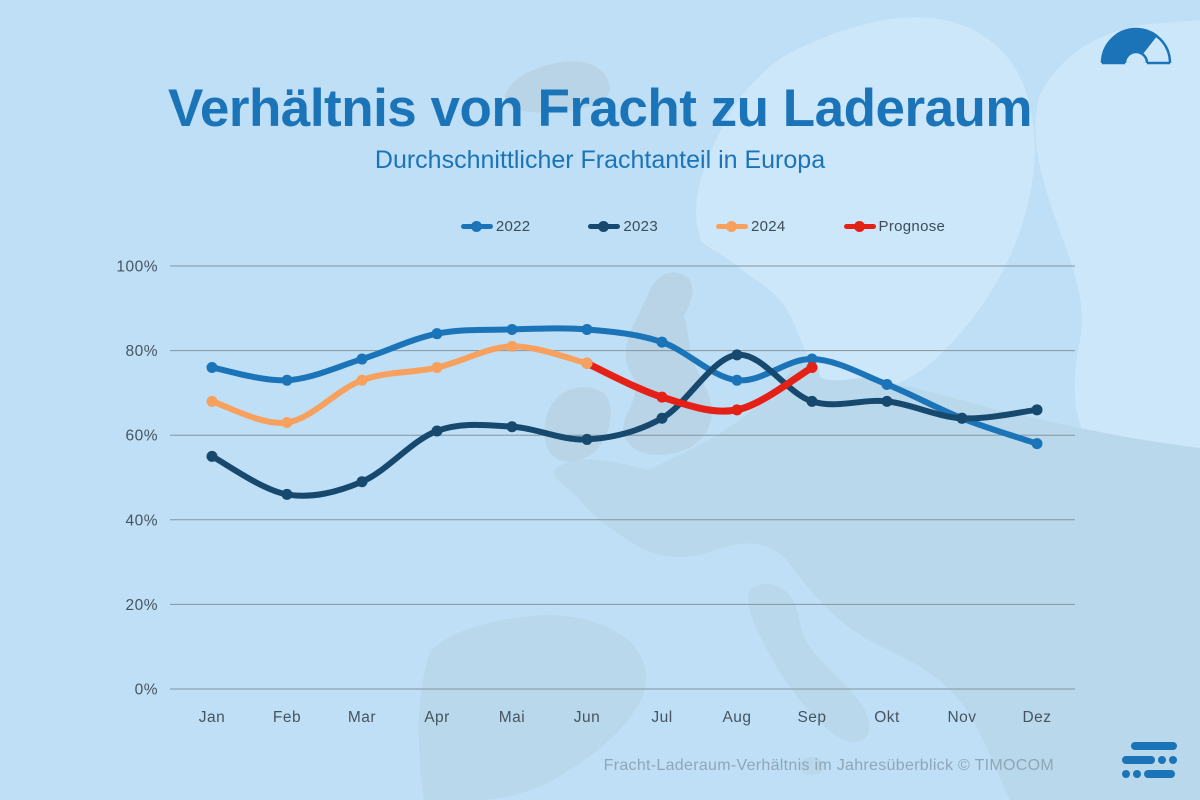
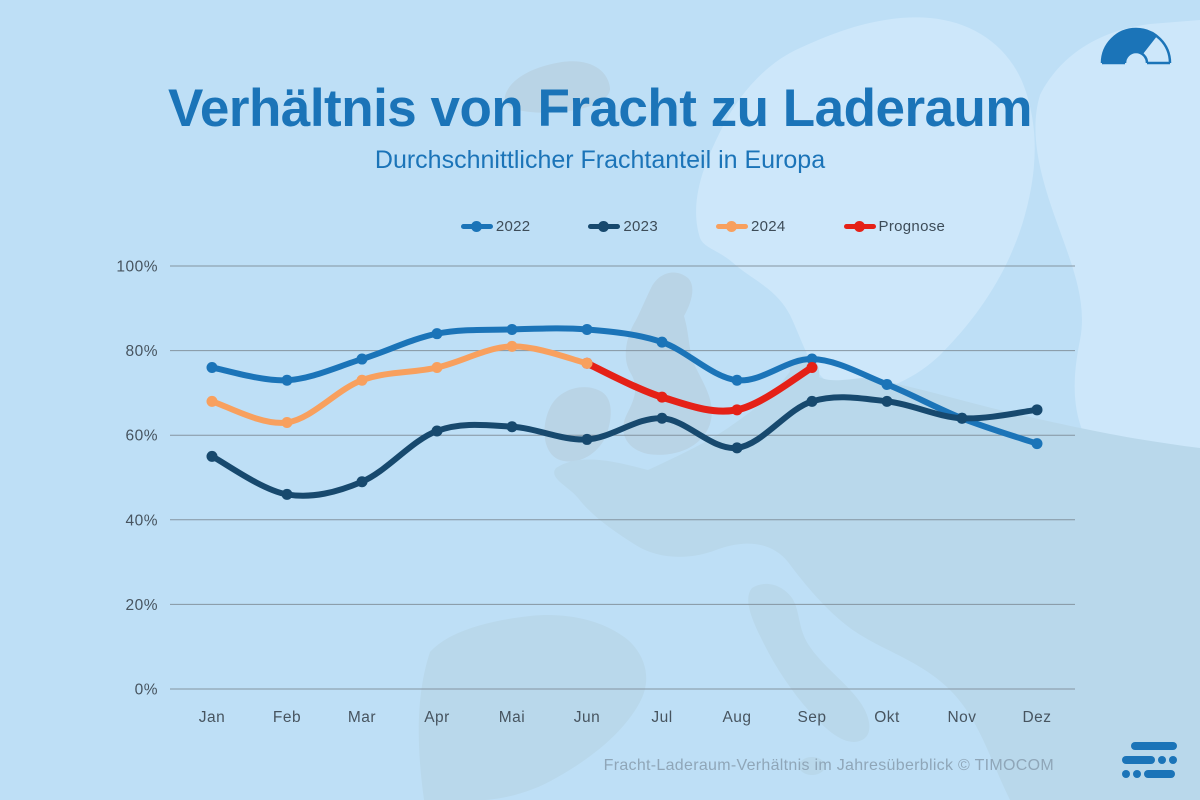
2023/Aug: 79% -> 57%
